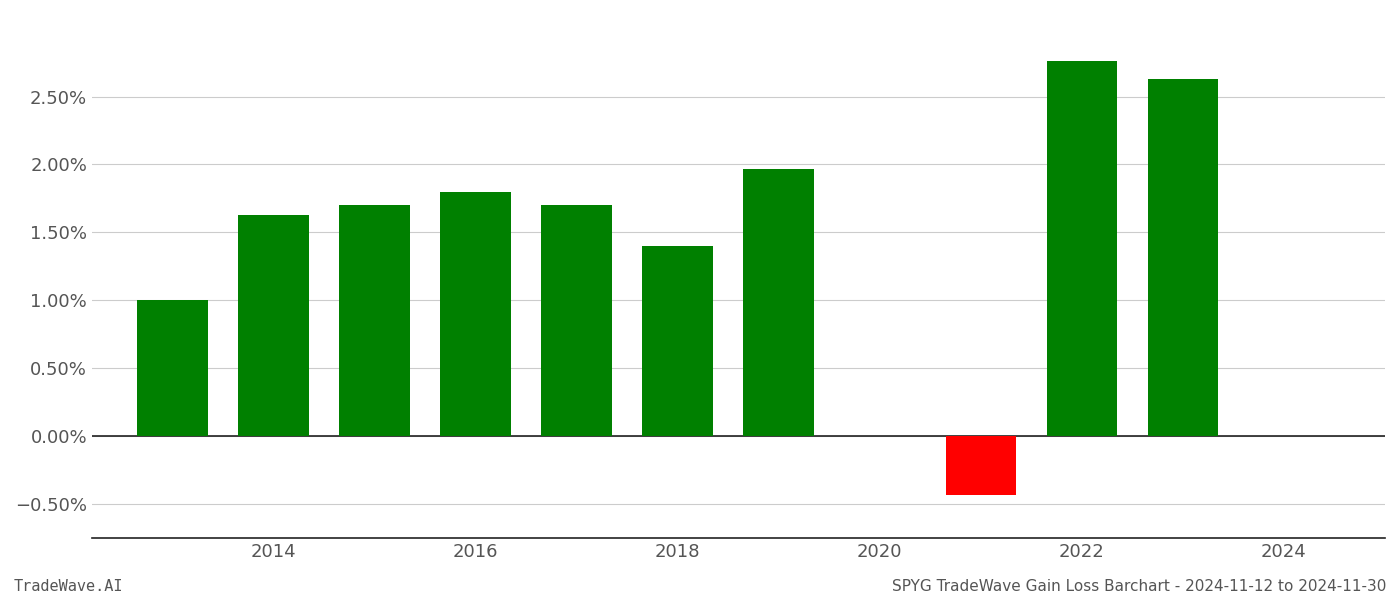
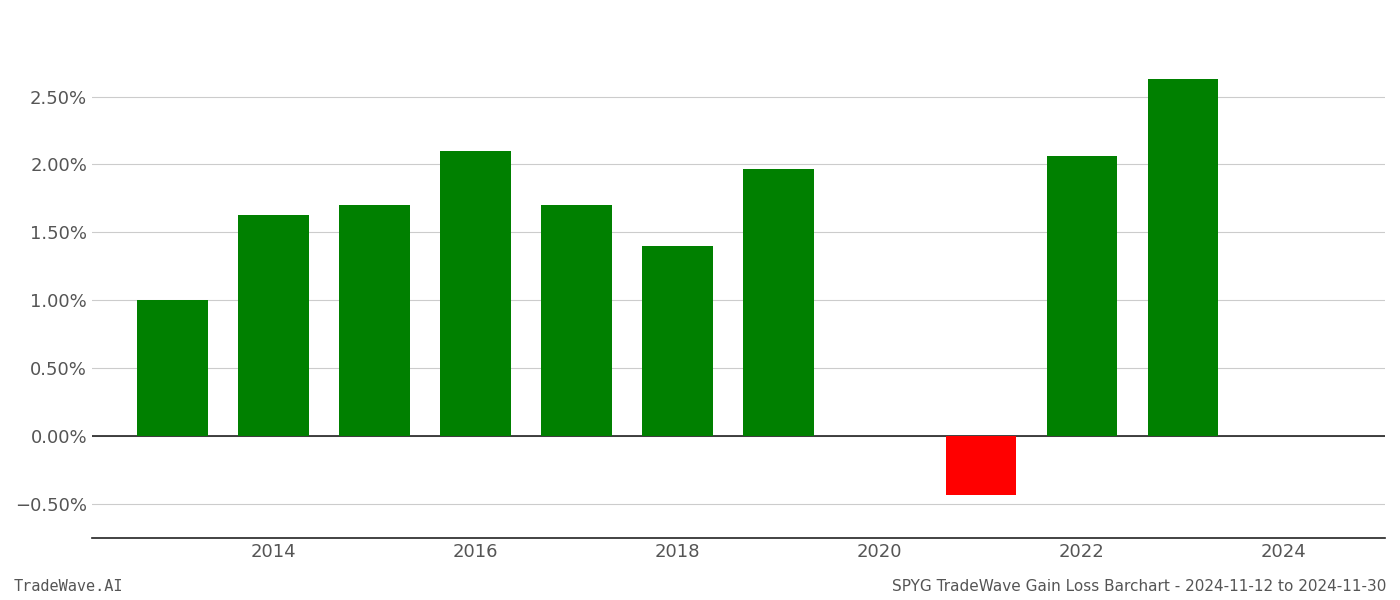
2016: 1.80% -> 2.10%
2022: 2.76% -> 2.06%
